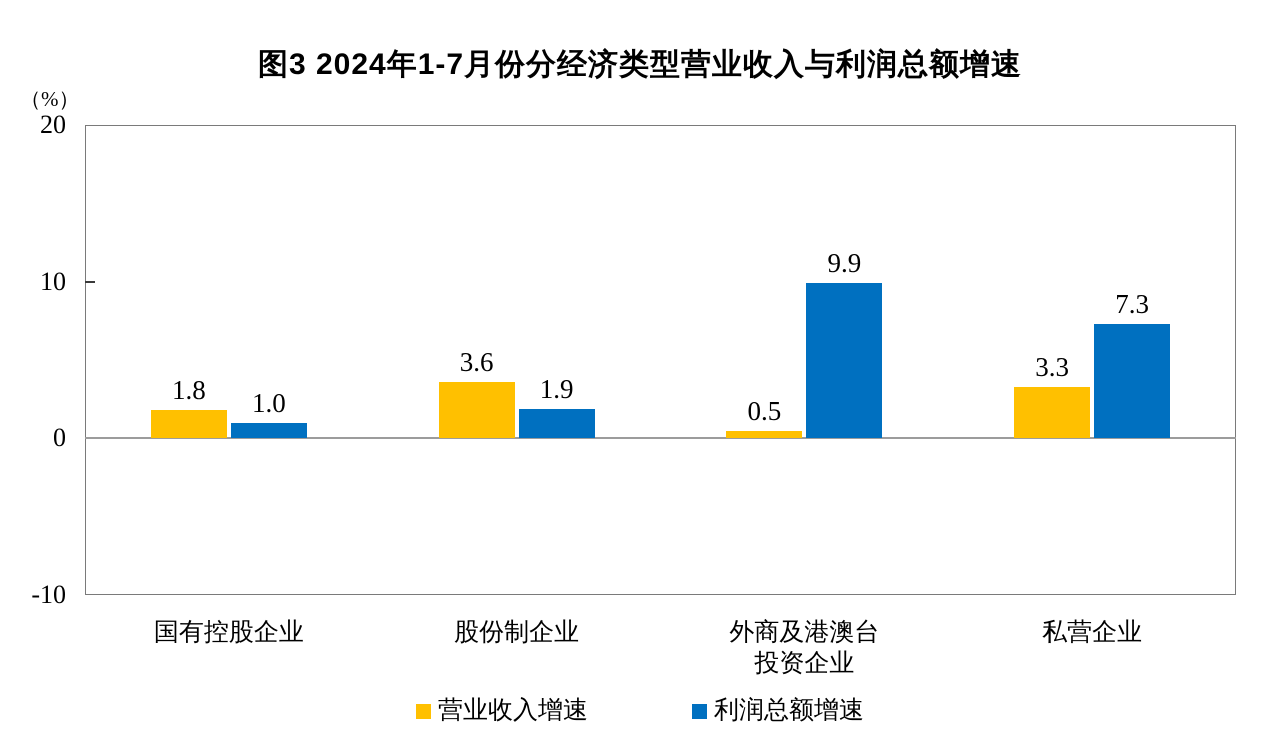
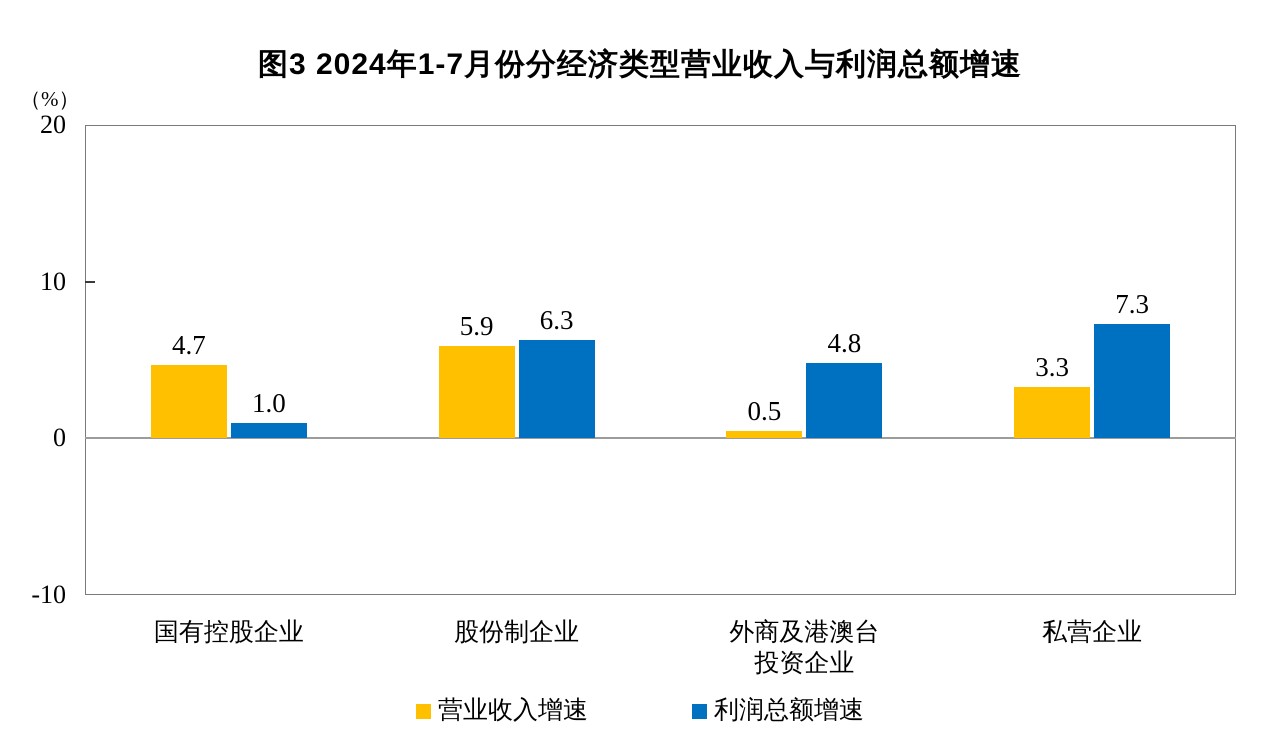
营业收入增速/国有控股企业: 1.8 -> 4.7
营业收入增速/股份制企业: 3.6 -> 5.9
利润总额增速/股份制企业: 1.9 -> 6.3
利润总额增速/外商及港澳台 投资企业: 9.9 -> 4.8
